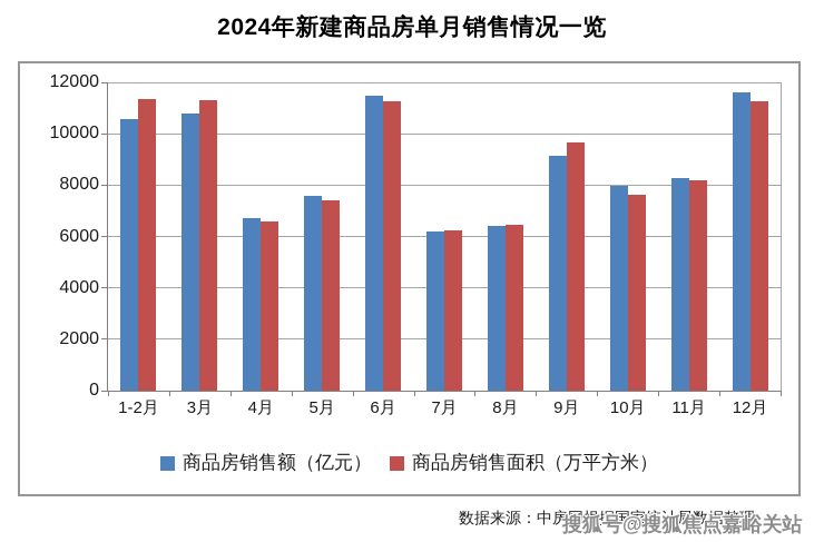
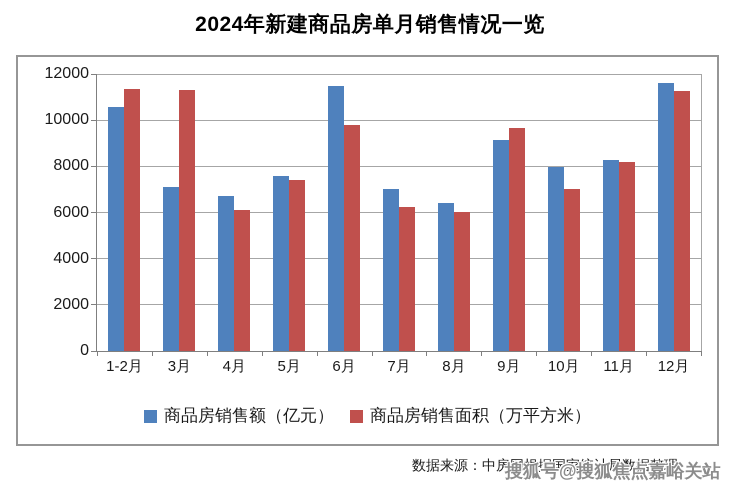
商品房销售额（亿元）/3月: 10800 -> 7100
商品房销售面积（万平方米）/4月: 6600 -> 6100
商品房销售面积（万平方米）/6月: 11300 -> 9800
商品房销售额（亿元）/7月: 6200 -> 7000
商品房销售面积（万平方米）/8月: 6500 -> 6000
商品房销售面积（万平方米）/10月: 7600 -> 7000
